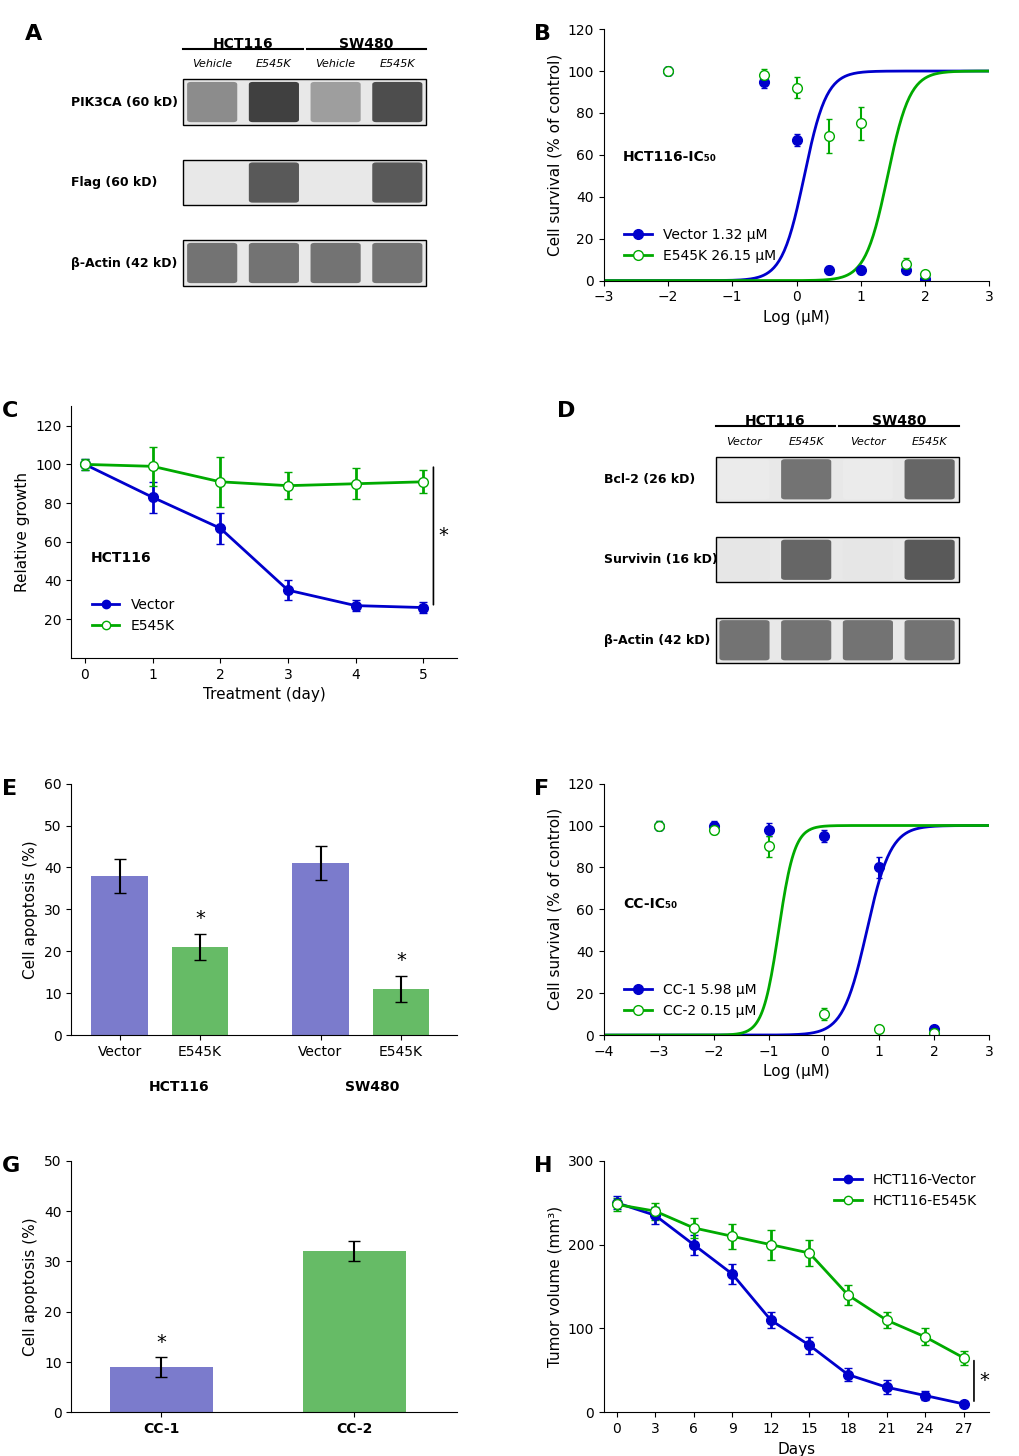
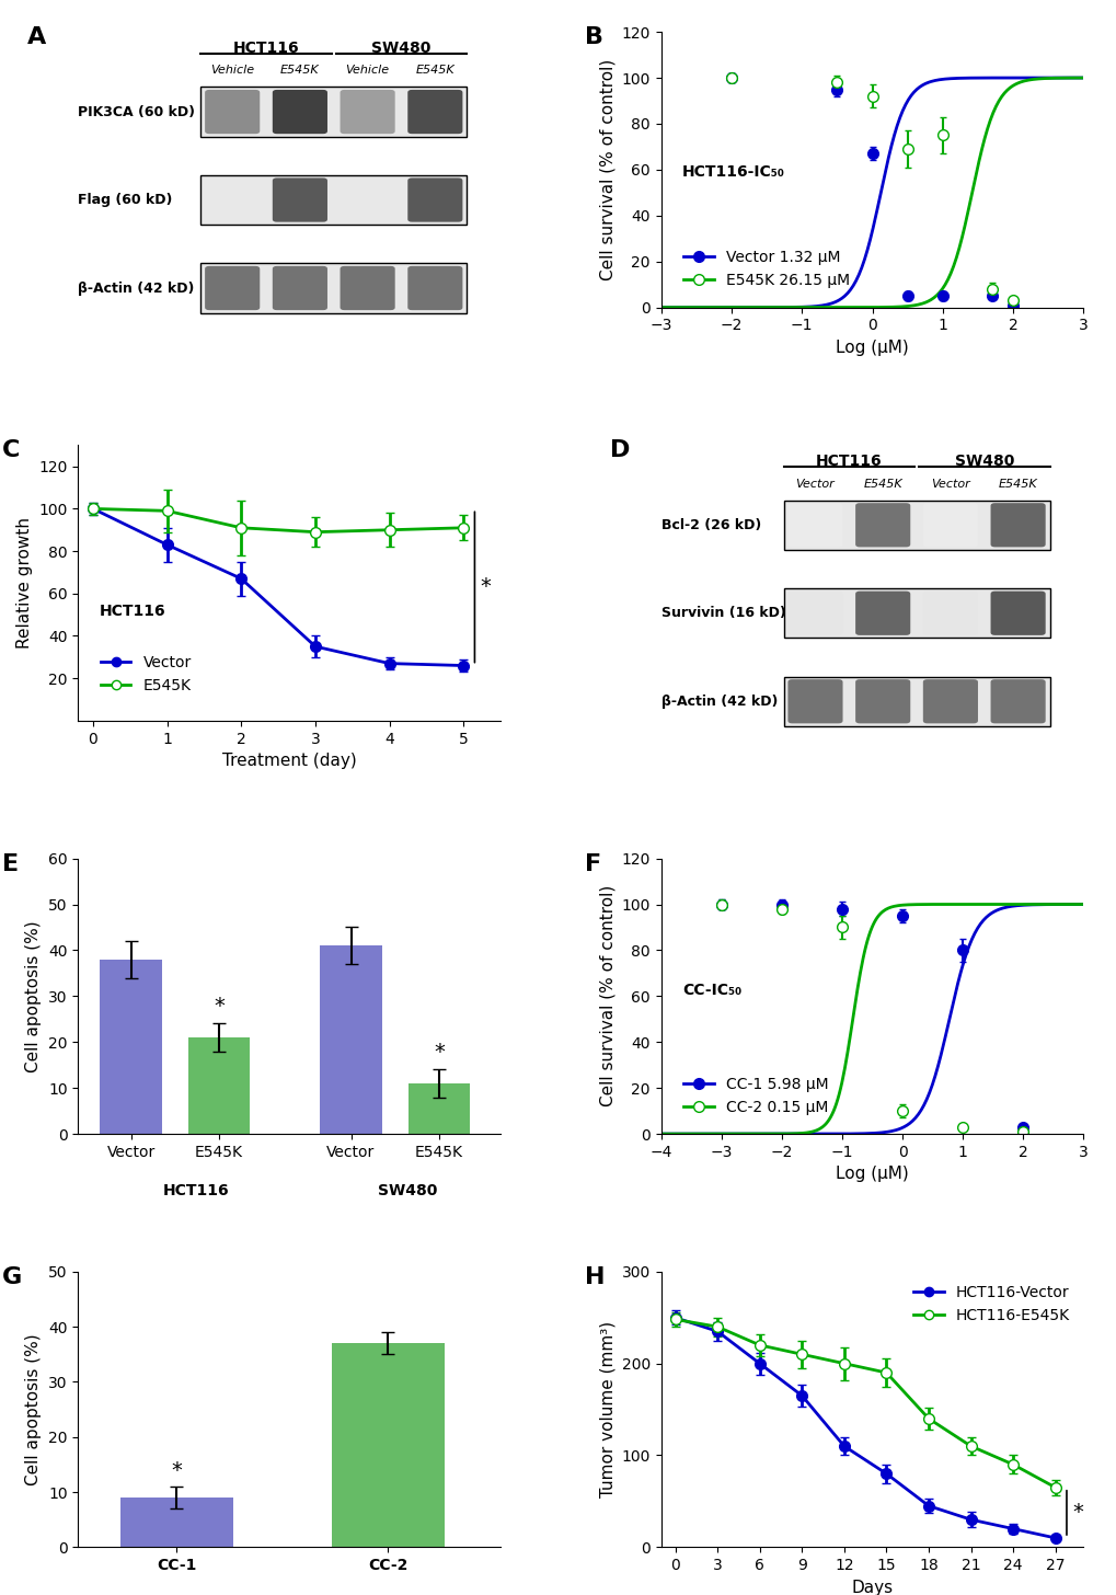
CC-2: 32 -> 37
